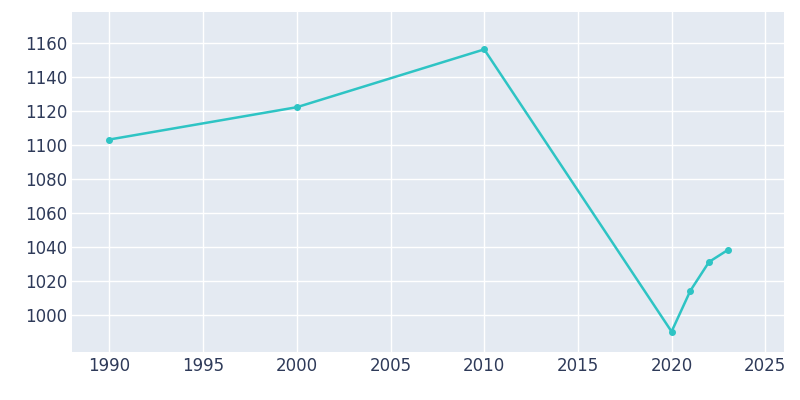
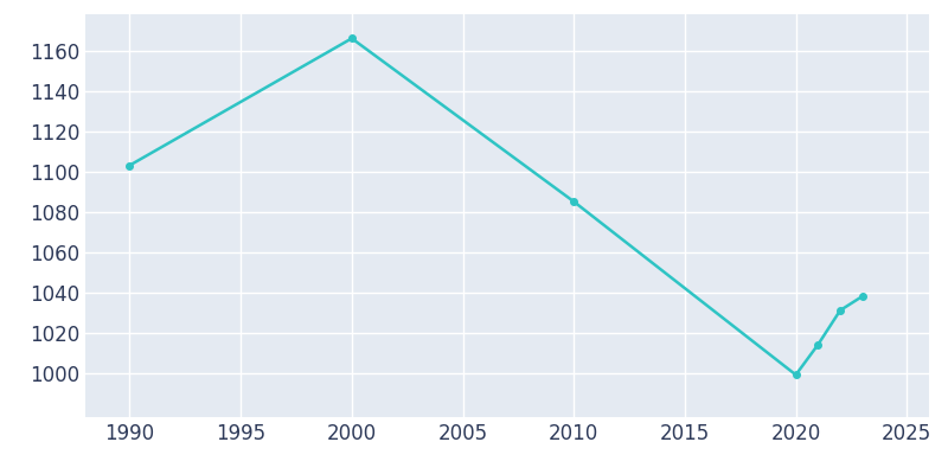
2000: 1122 -> 1166
2010: 1156 -> 1085
2020: 990 -> 999
